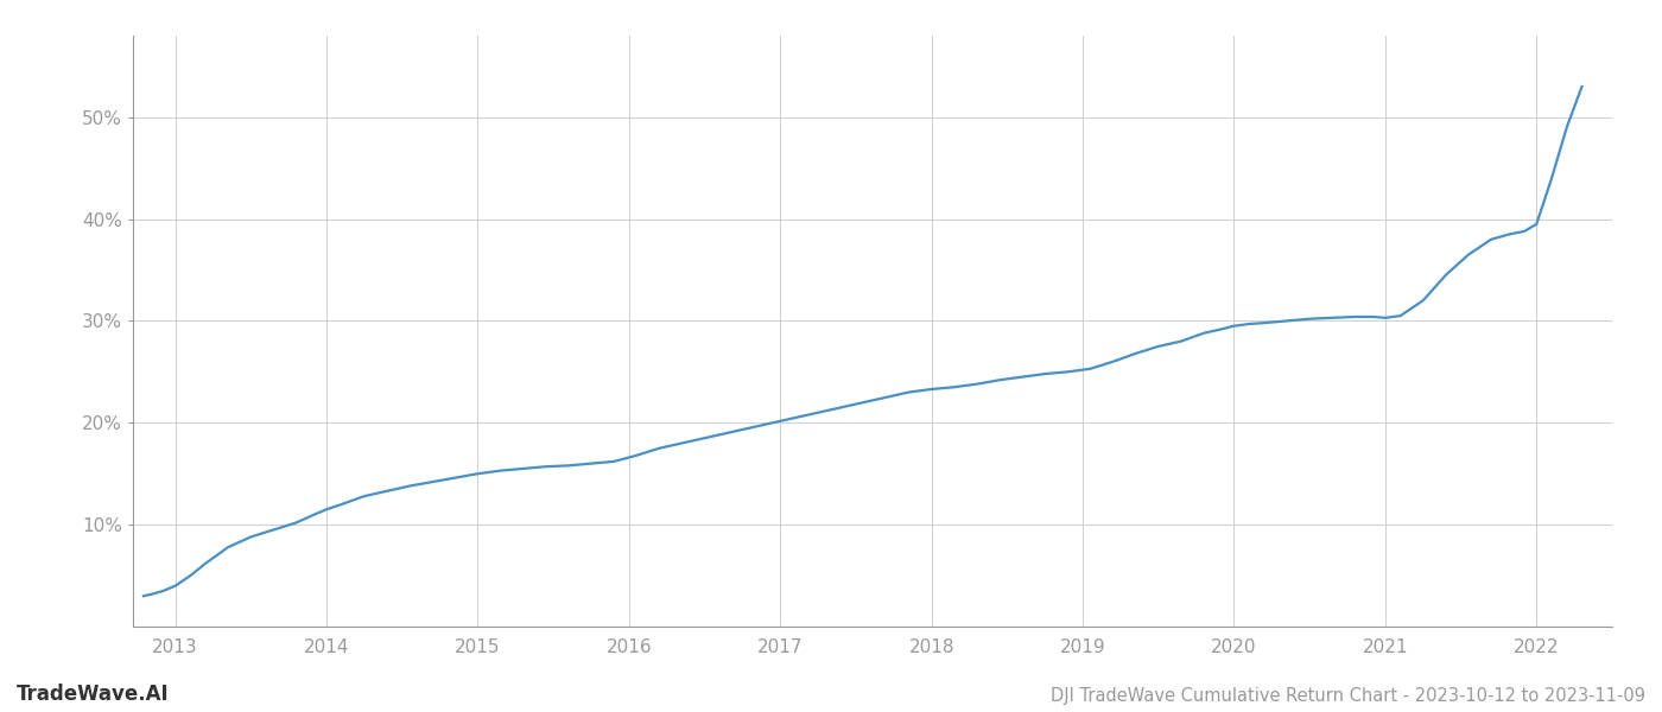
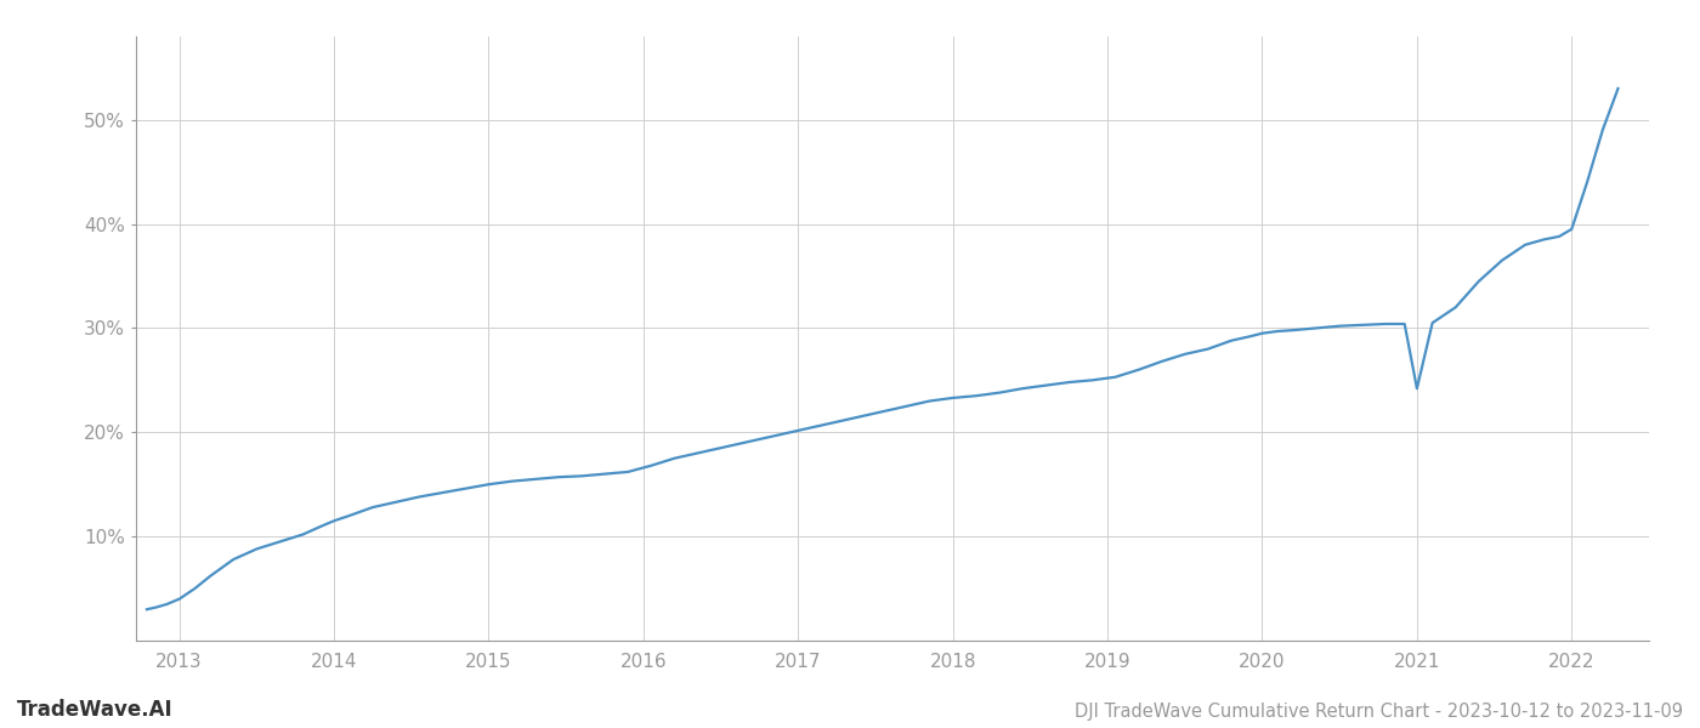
2021: 30.3% -> 24.2%
